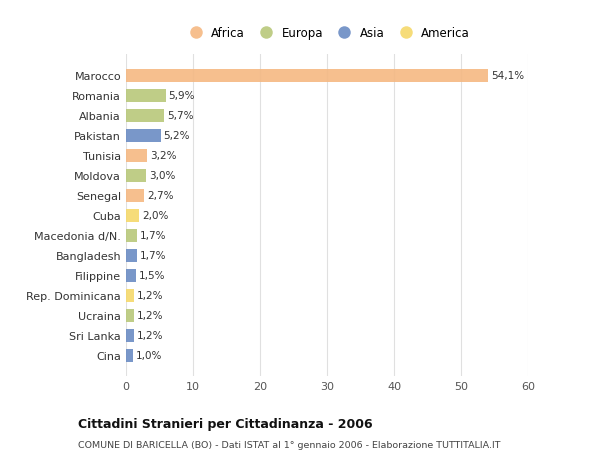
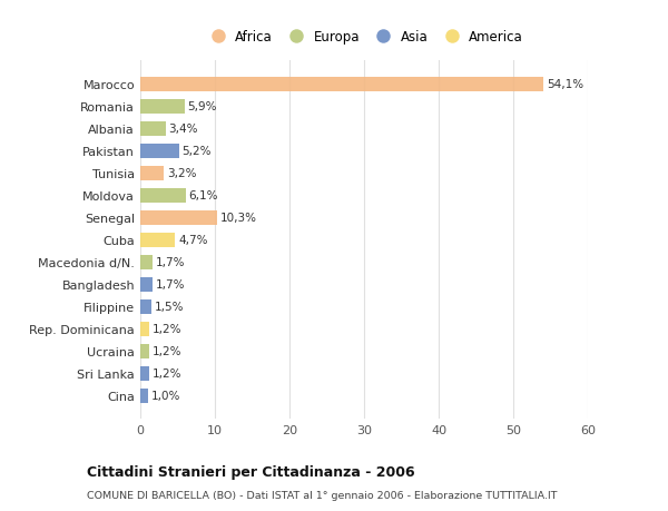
Albania: 5,7% -> 3,4%
Moldova: 3,0% -> 6,1%
Senegal: 2,7% -> 10,3%
Cuba: 2,0% -> 4,7%
